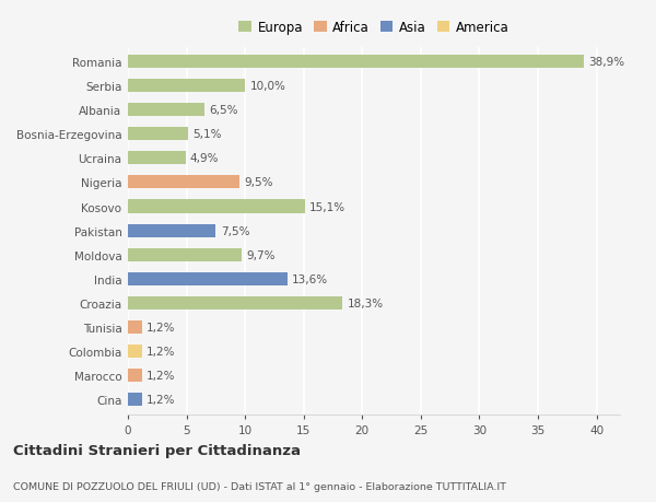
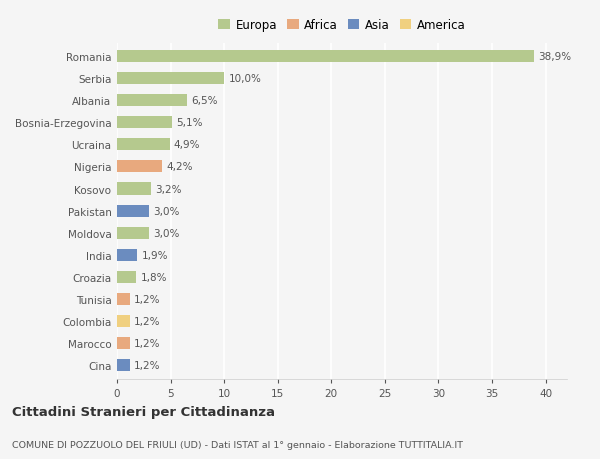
Nigeria: 9,5% -> 4,2%
Kosovo: 15,1% -> 3,2%
Pakistan: 7,5% -> 3,0%
Moldova: 9,7% -> 3,0%
India: 13,6% -> 1,9%
Croazia: 18,3% -> 1,8%
